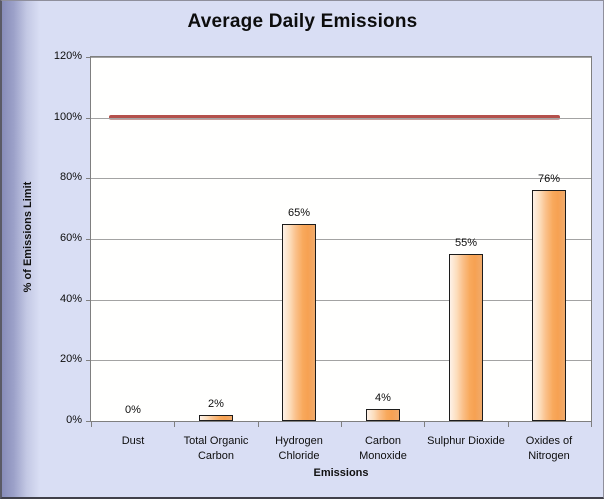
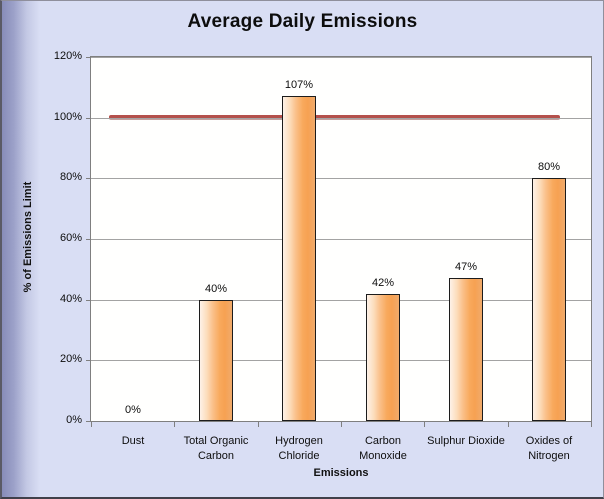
Total Organic Carbon: 2% -> 40%
Hydrogen Chloride: 65% -> 107%
Carbon Monoxide: 4% -> 42%
Sulphur Dioxide: 55% -> 47%
Oxides of Nitrogen: 76% -> 80%
